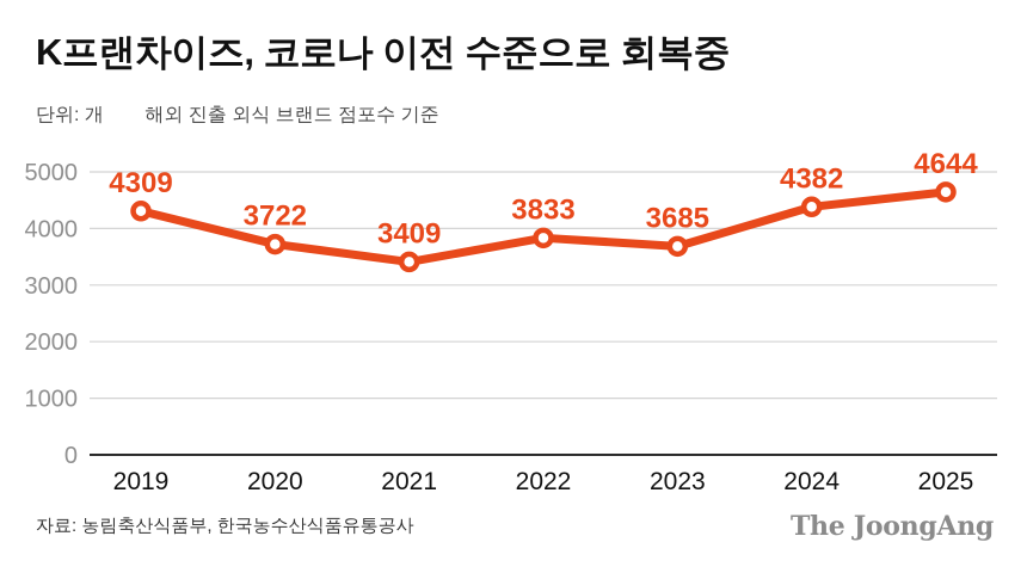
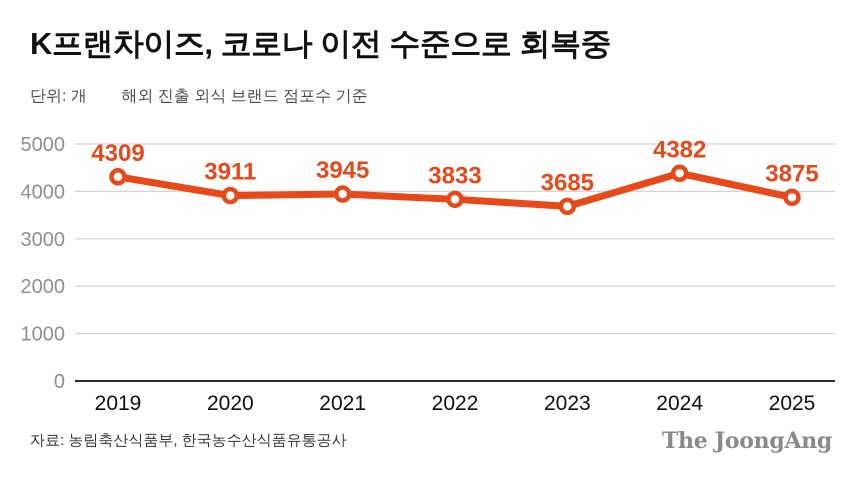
2020: 3722 -> 3911
2021: 3409 -> 3945
2025: 4644 -> 3875
